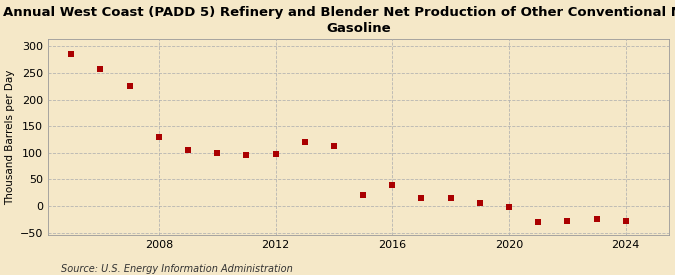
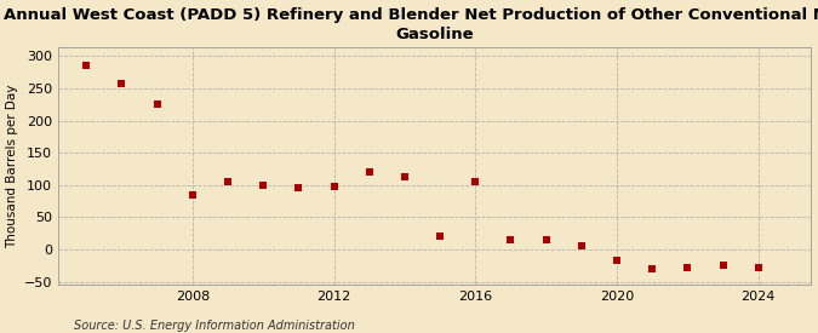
2008: 130 -> 84
2016: 40 -> 106
2020: -2 -> -16
